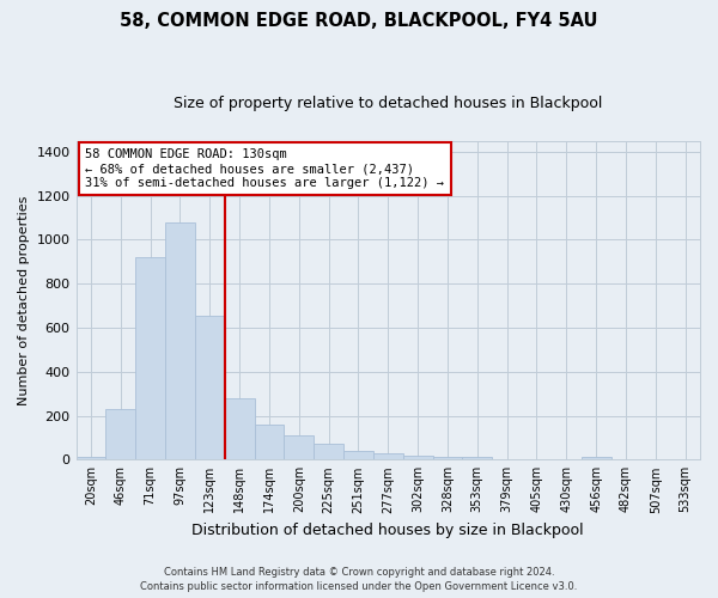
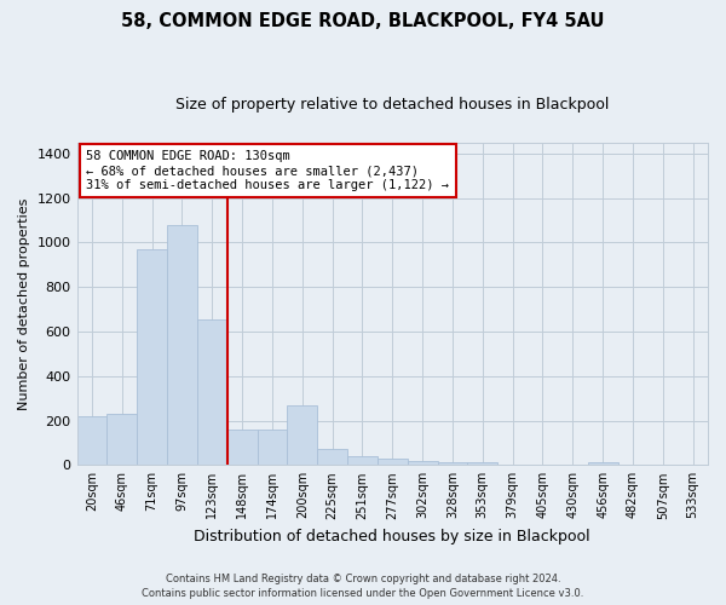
20sqm: 20 -> 220
71sqm: 920 -> 970
148sqm: 280 -> 160
200sqm: 110 -> 270
